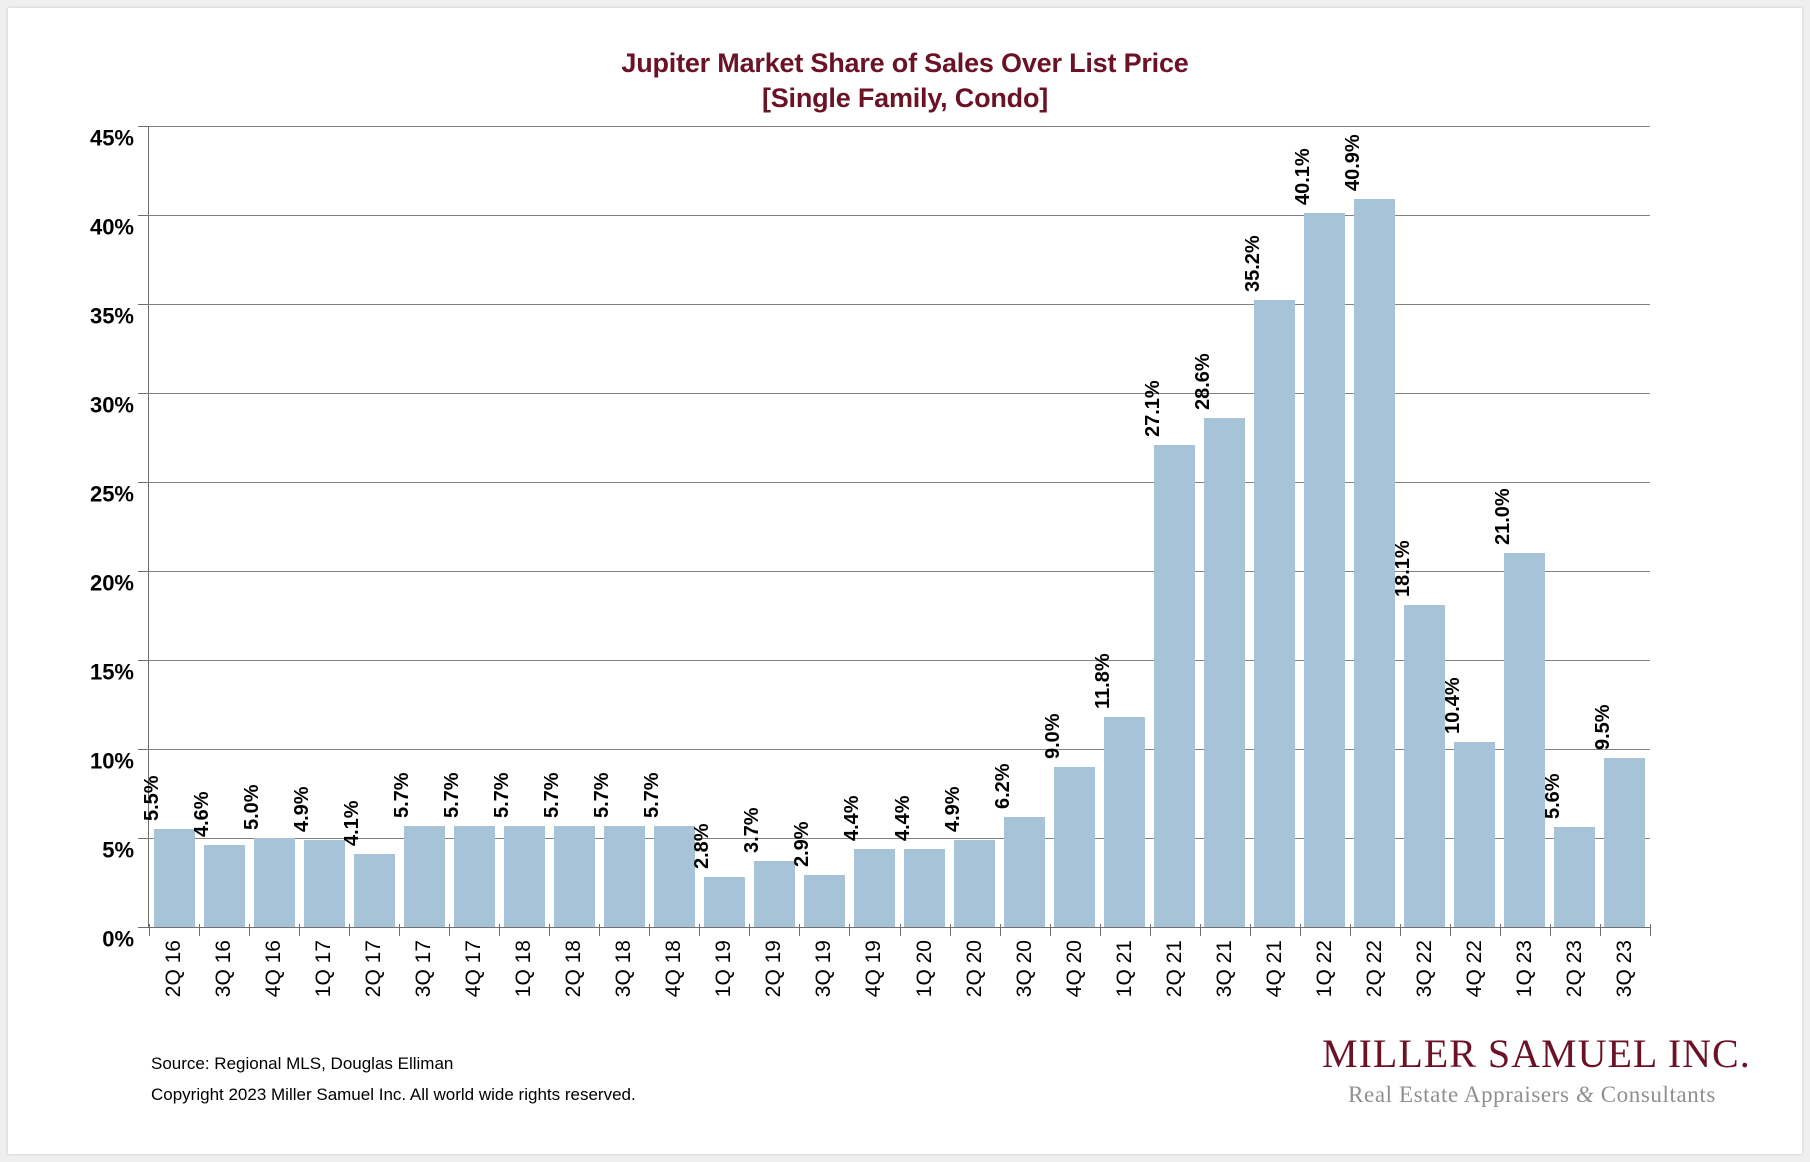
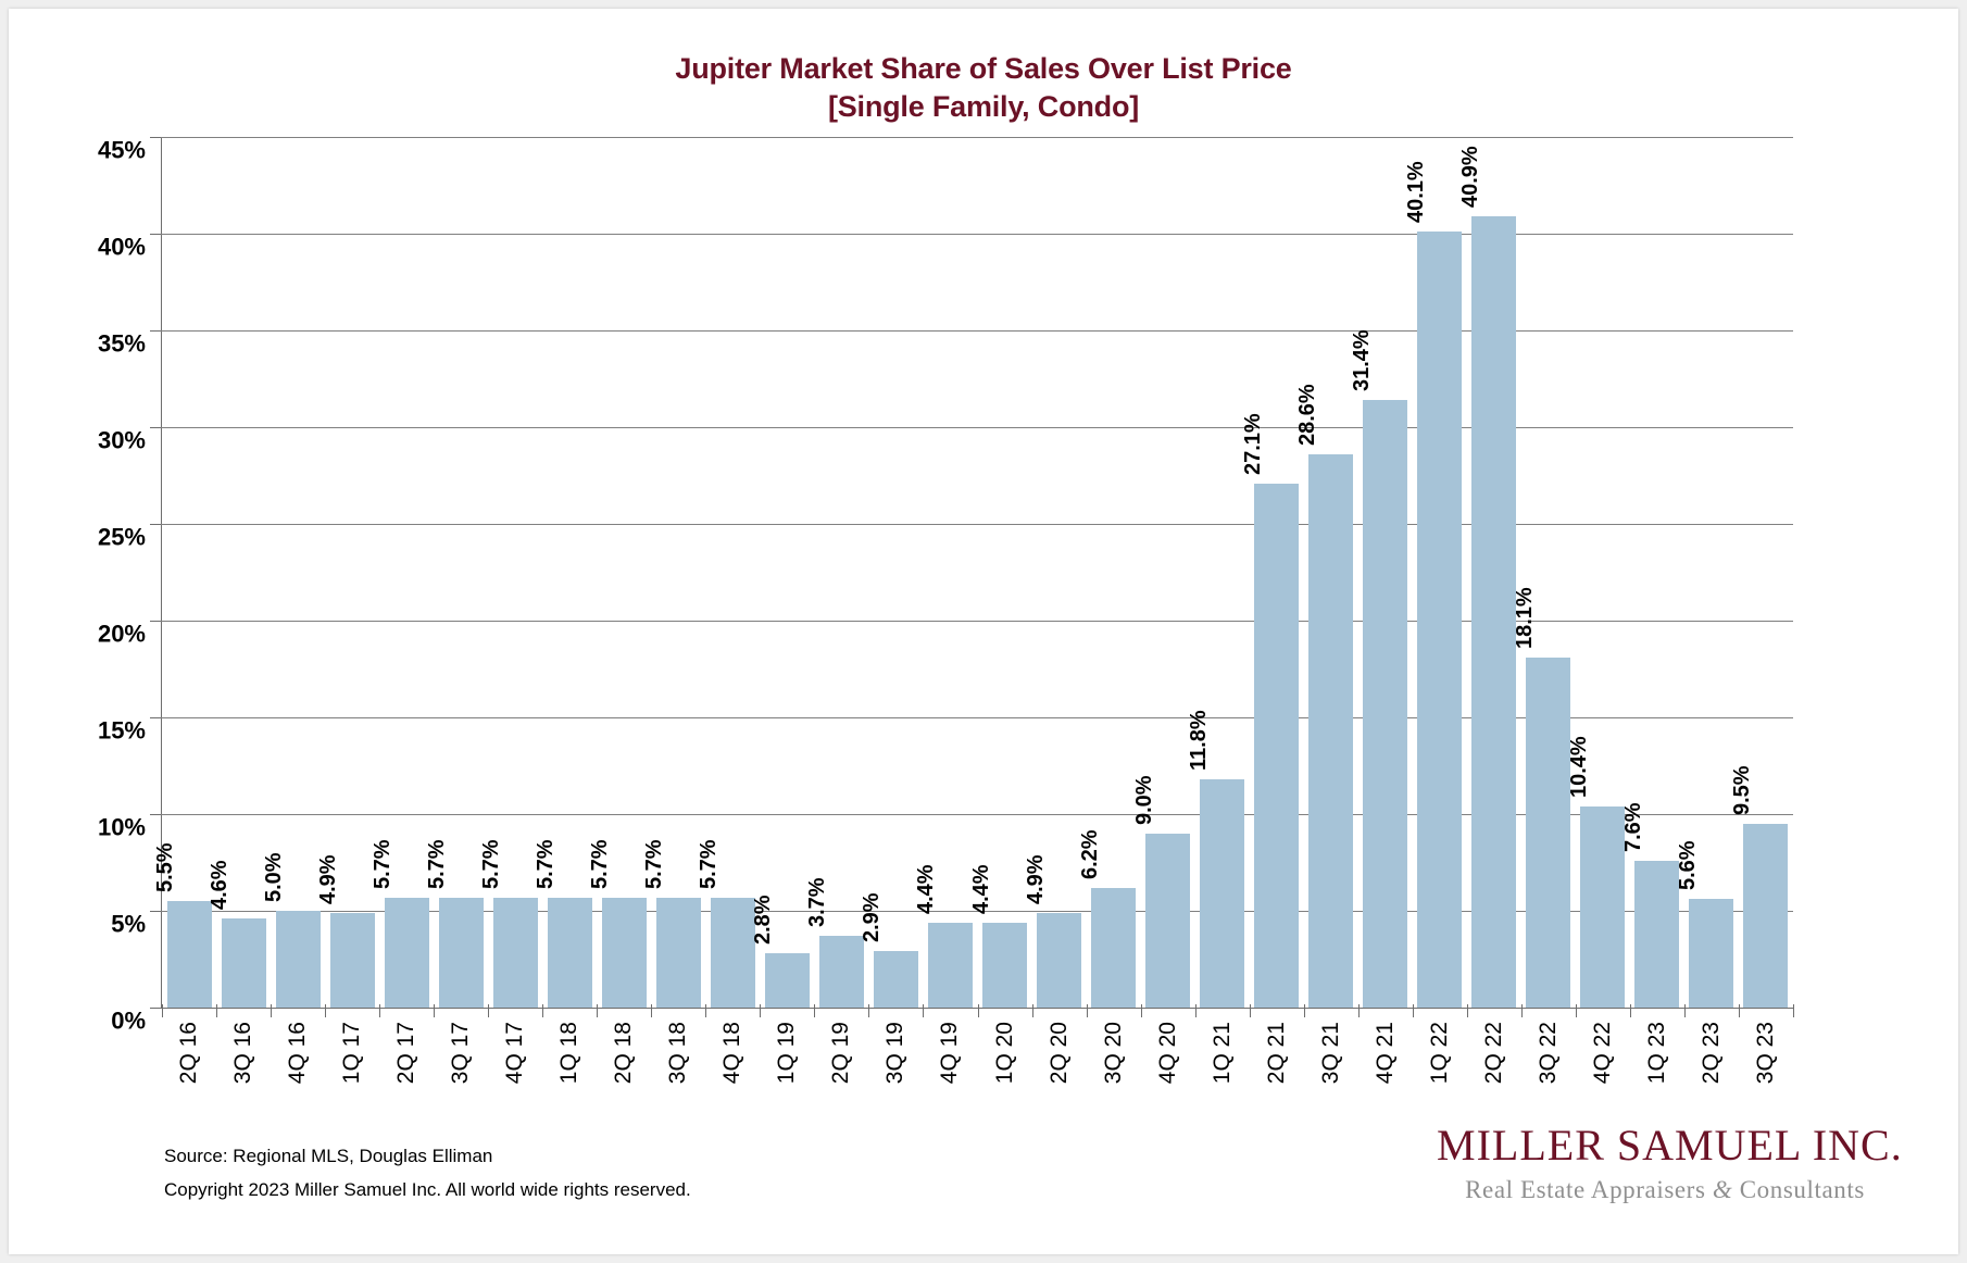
2Q 17: 4.1% -> 5.7%
4Q 21: 35.2% -> 31.4%
1Q 23: 21.0% -> 7.6%
